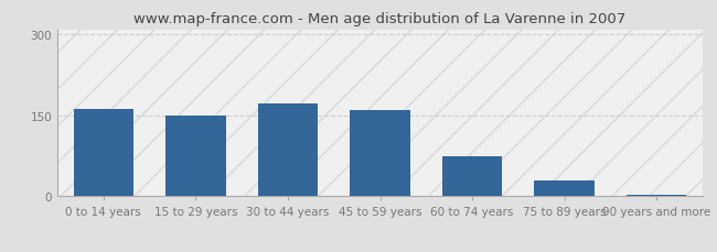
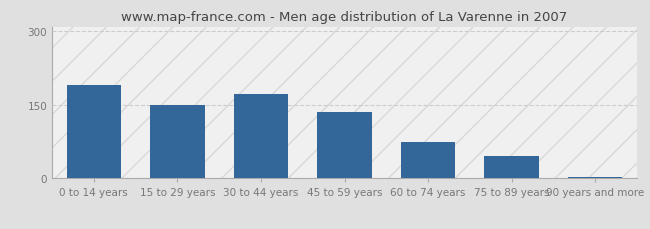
0 to 14 years: 163 -> 190
45 to 59 years: 161 -> 135
75 to 89 years: 30 -> 45
